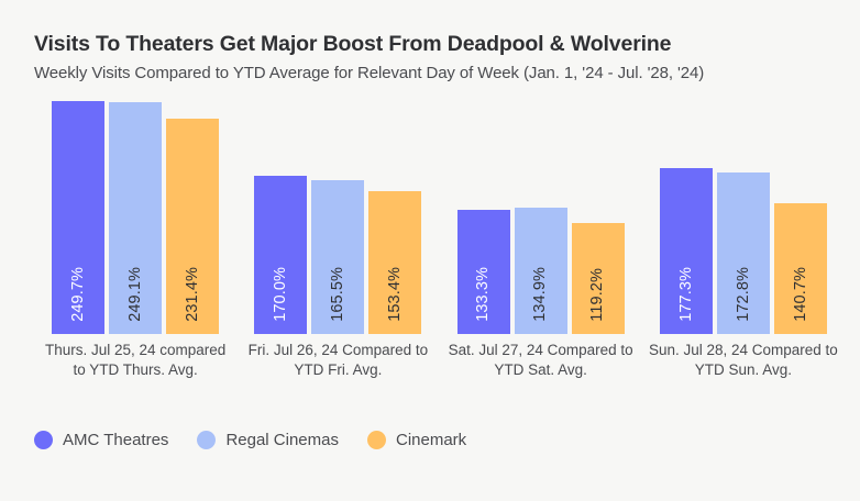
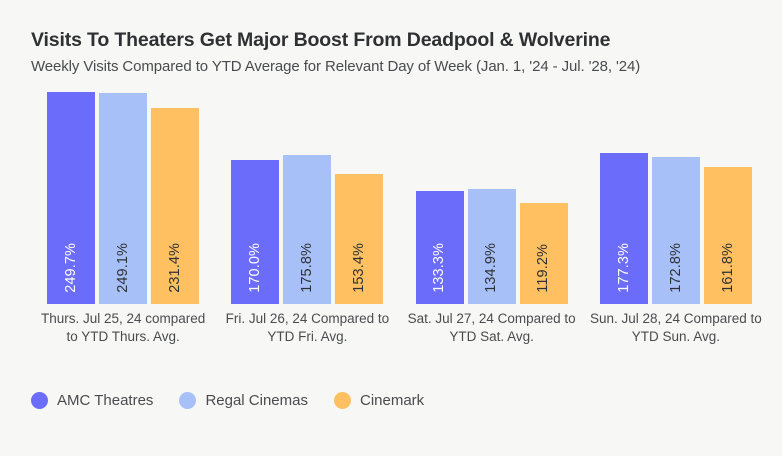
Regal Cinemas/Fri. Jul 26, 24 Compared to YTD Fri. Avg.: 165.5% -> 175.8%
Cinemark/Sun. Jul 28, 24 Compared to YTD Sun. Avg.: 140.7% -> 161.8%
